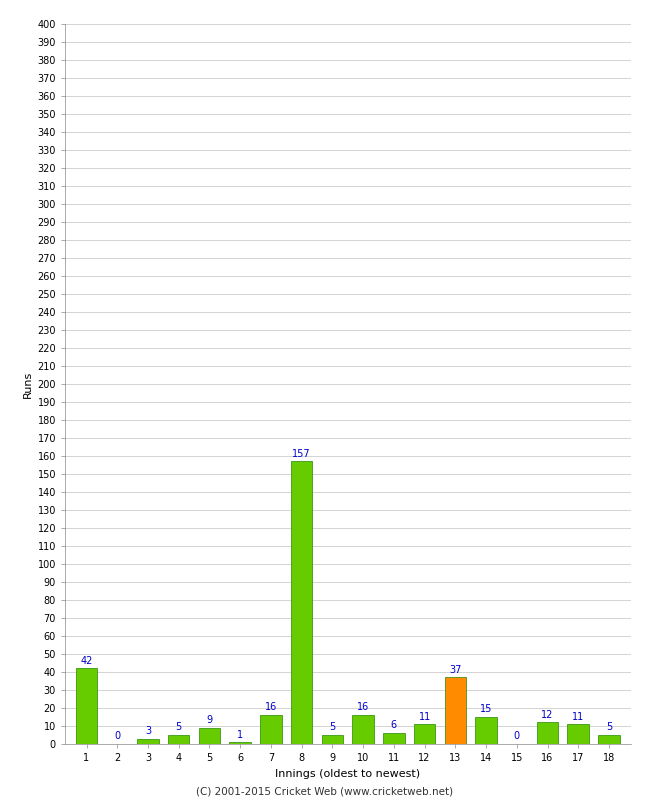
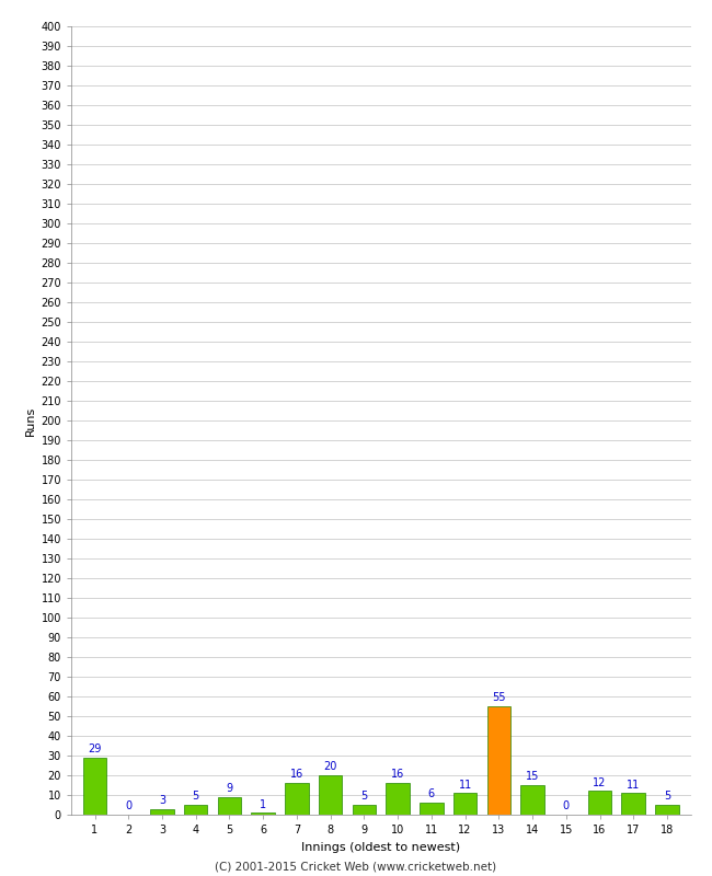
1: 42 -> 29
8: 157 -> 20
13: 37 -> 55
